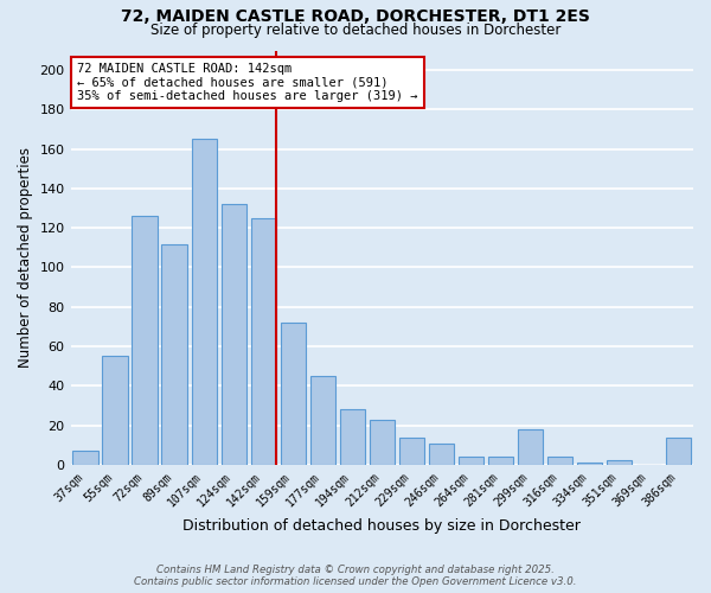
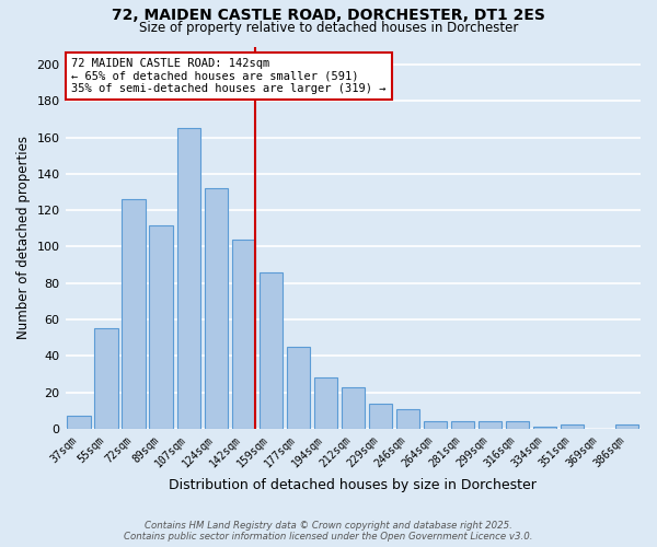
142sqm: 125 -> 104
159sqm: 72 -> 86
299sqm: 18 -> 4
386sqm: 14 -> 2
